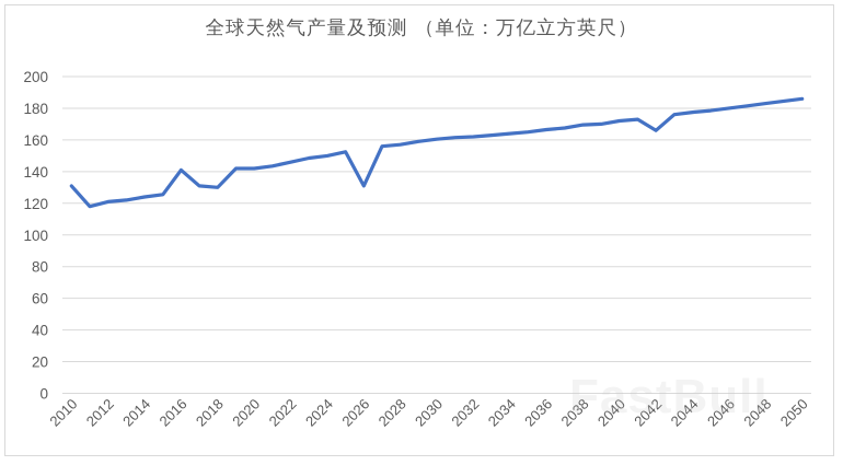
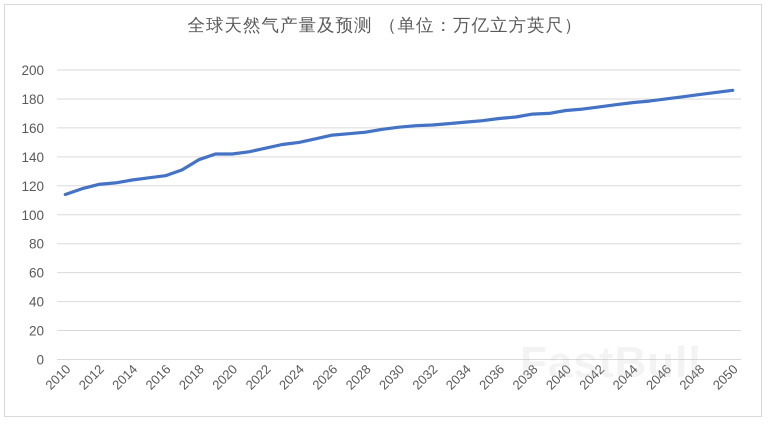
2010: 131 -> 114
2016: 141 -> 127
2018: 130 -> 138
2026: 131 -> 155
2042: 166 -> 174
